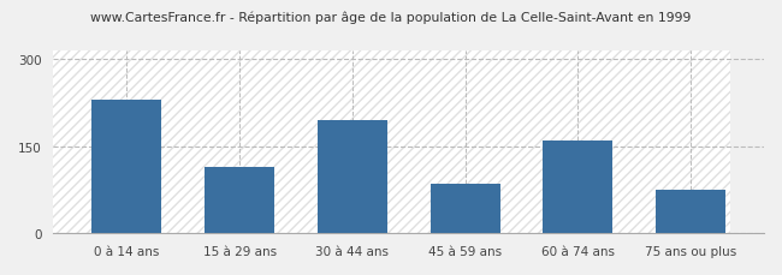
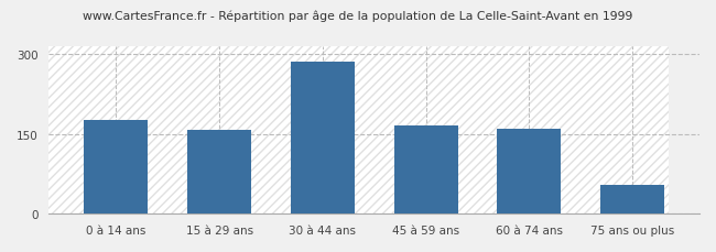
0 à 14 ans: 230 -> 175
15 à 29 ans: 115 -> 158
30 à 44 ans: 195 -> 285
45 à 59 ans: 85 -> 165
75 ans ou plus: 75 -> 55
